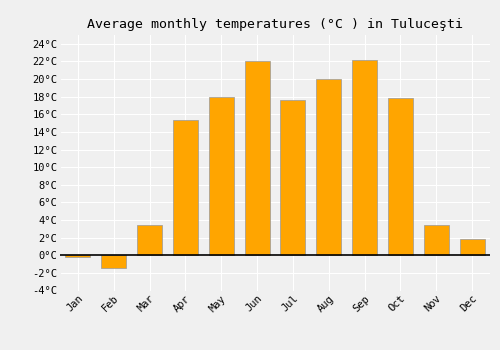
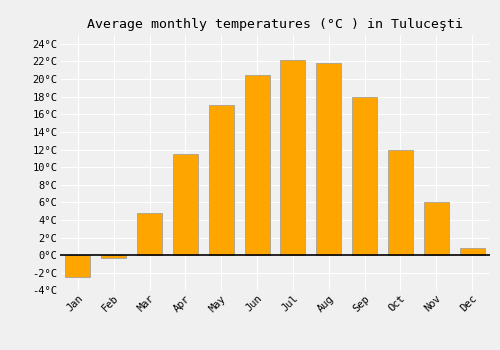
Jan: -0.2°C -> -2.5°C
Feb: -1.4°C -> -0.3°C
Mar: 3.4°C -> 4.8°C
Apr: 15.4°C -> 11.5°C
May: 18.0°C -> 17.0°C
Jun: 22.0°C -> 20.5°C
Jul: 17.6°C -> 22.2°C
Aug: 20.0°C -> 21.8°C
Sep: 22.2°C -> 18.0°C
Oct: 17.8°C -> 12.0°C
Nov: 3.4°C -> 6.0°C
Dec: 1.8°C -> 0.8°C
